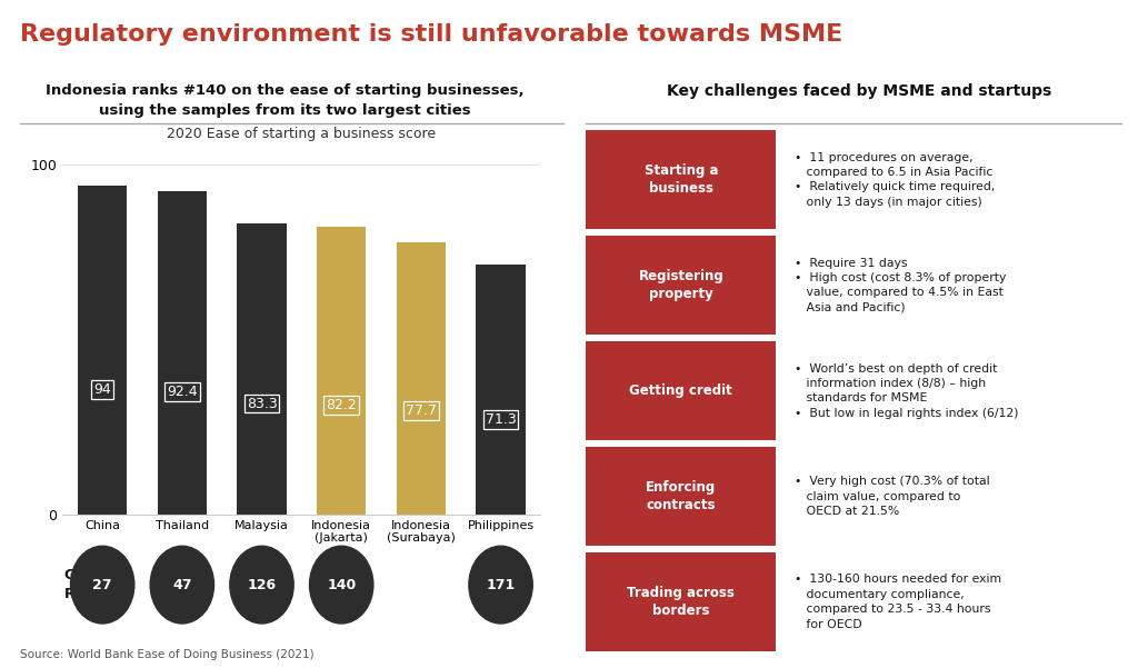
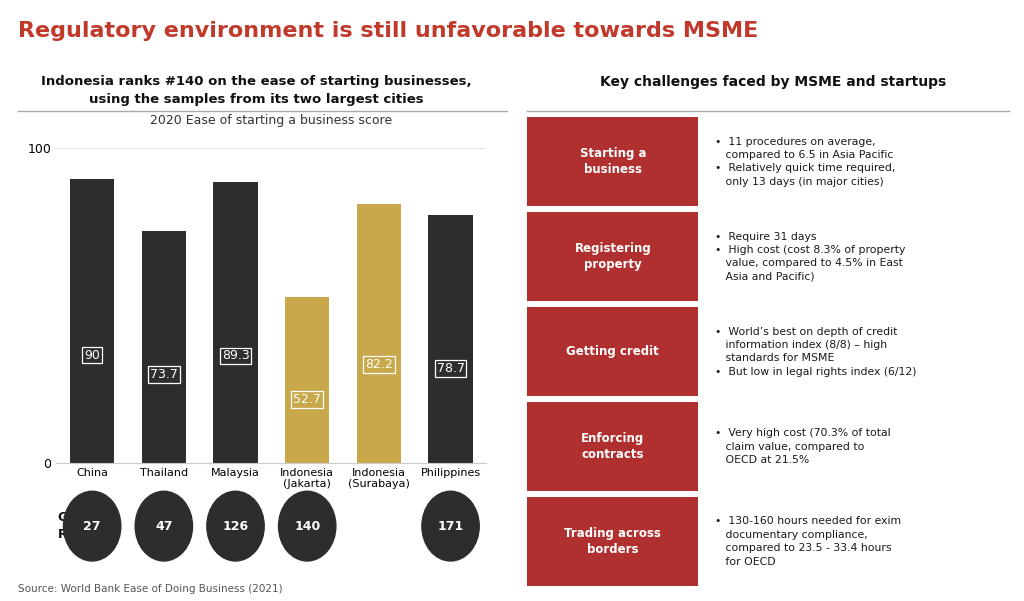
China: 94 -> 90
Thailand: 92.4 -> 73.7
Malaysia: 83.3 -> 89.3
Indonesia (Jakarta): 82.2 -> 52.7
Indonesia (Surabaya): 77.7 -> 82.2
Philippines: 71.3 -> 78.7
